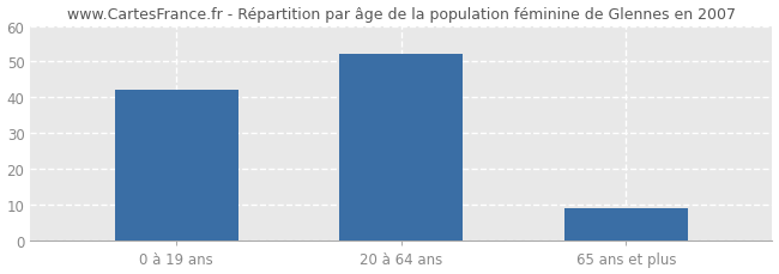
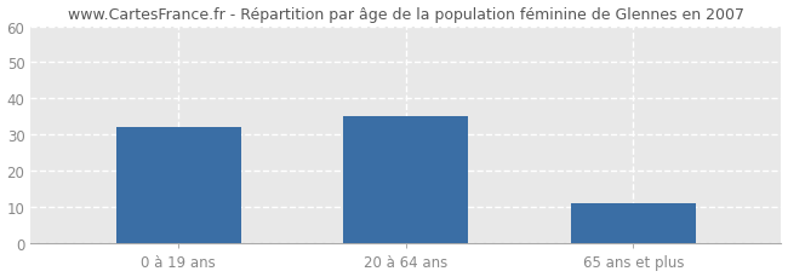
0 à 19 ans: 42 -> 32
20 à 64 ans: 52 -> 35
65 ans et plus: 9 -> 11
